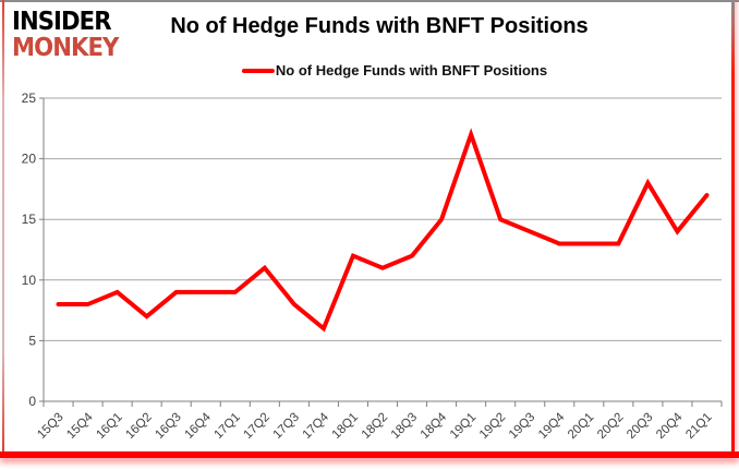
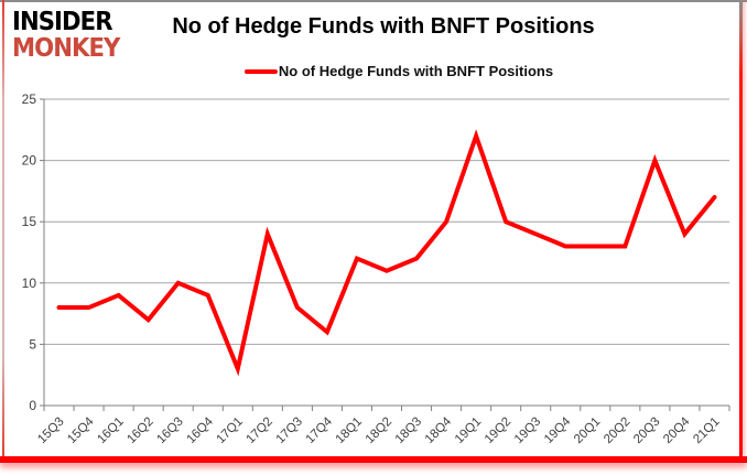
16Q3: 9 -> 10
17Q1: 9 -> 3
17Q2: 11 -> 14
20Q3: 18 -> 20
